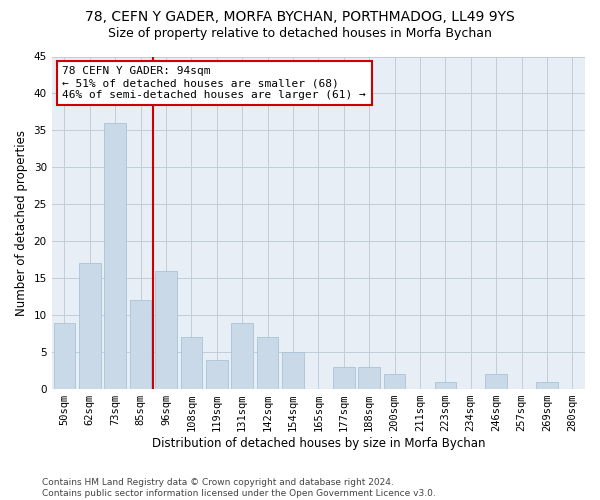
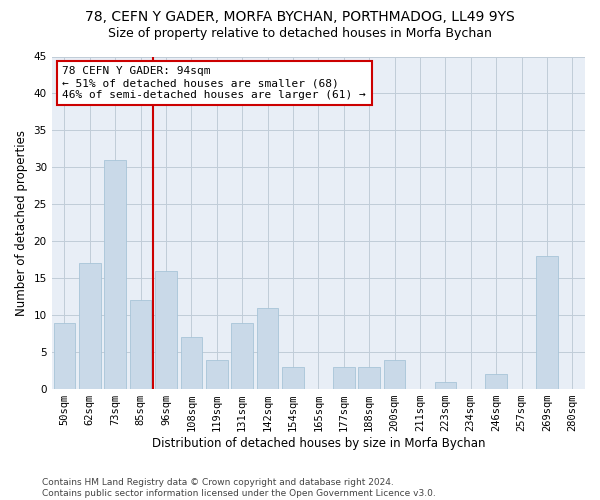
73sqm: 36 -> 31
142sqm: 7 -> 11
154sqm: 5 -> 3
200sqm: 2 -> 4
269sqm: 1 -> 18
